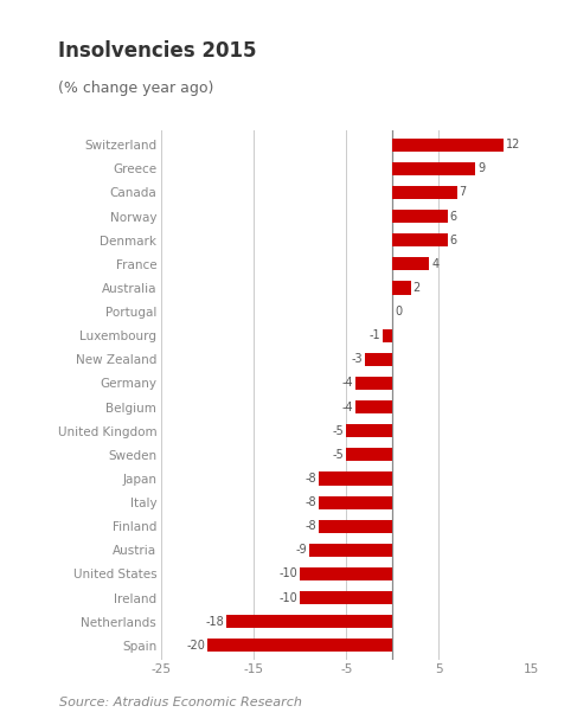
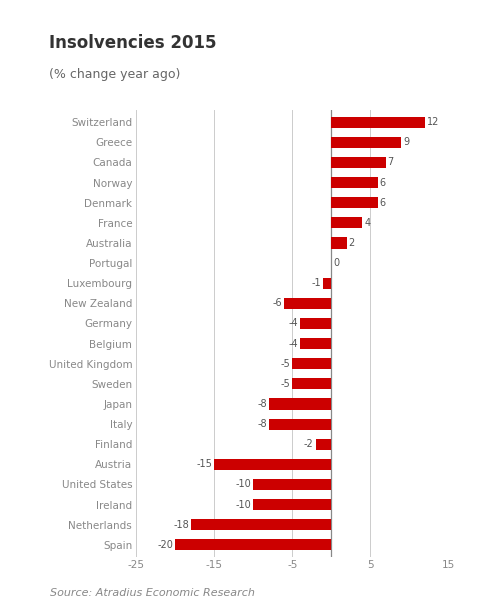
New Zealand: -3 -> -6
Finland: -8 -> -2
Austria: -9 -> -15
